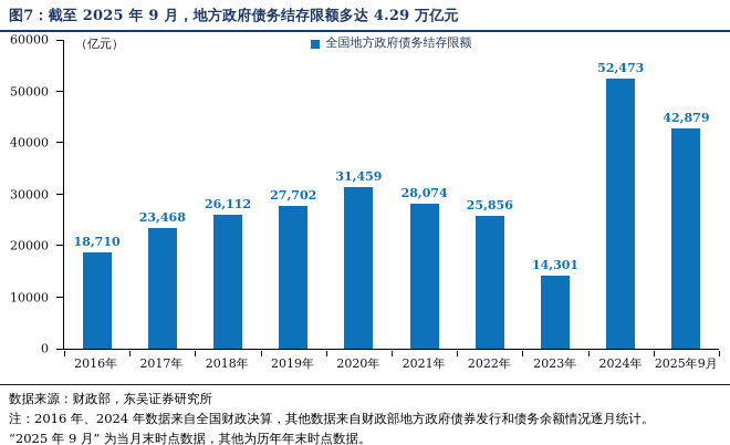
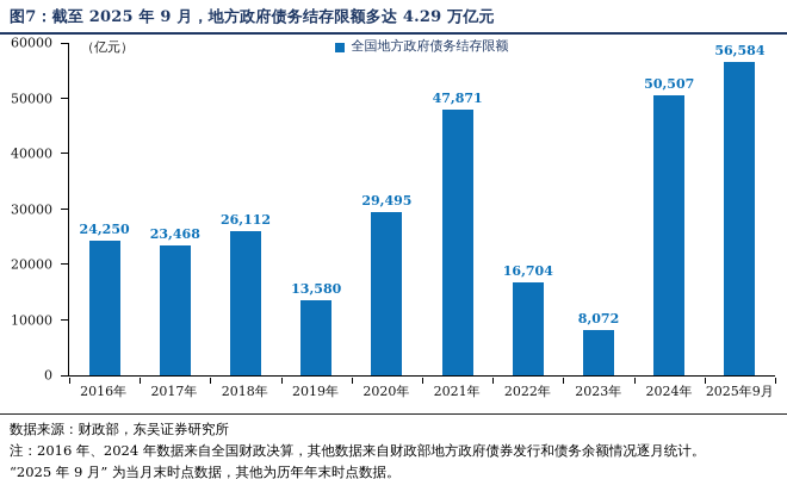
2016年: 18,710 -> 24,250
2019年: 27,702 -> 13,580
2020年: 31,459 -> 29,495
2021年: 28,074 -> 47,871
2022年: 25,856 -> 16,704
2023年: 14,301 -> 8,072
2024年: 52,473 -> 50,507
2025年9月: 42,879 -> 56,584
